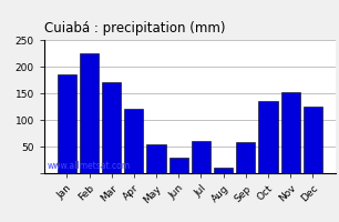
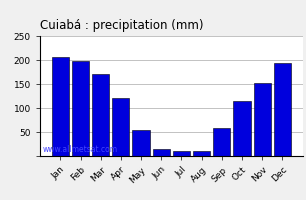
Jan: 185 -> 207
Feb: 225 -> 198
Jun: 30 -> 15
Jul: 60 -> 10
Oct: 135 -> 115
Dec: 125 -> 193
